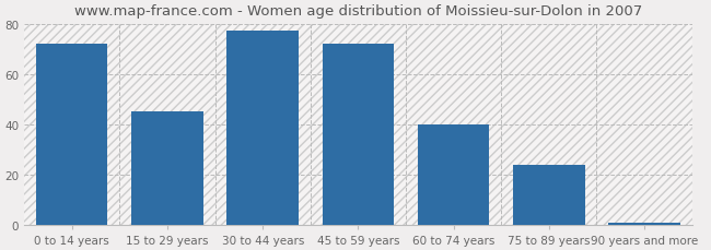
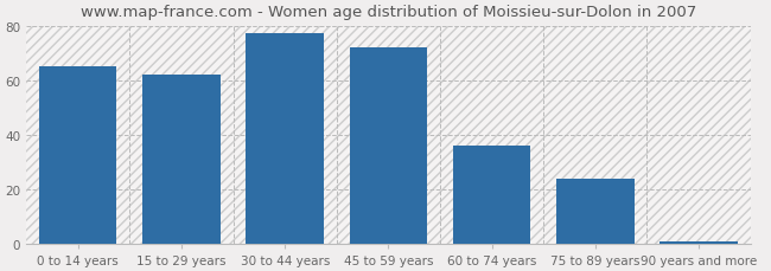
0 to 14 years: 72 -> 65
15 to 29 years: 45 -> 62
60 to 74 years: 40 -> 36
